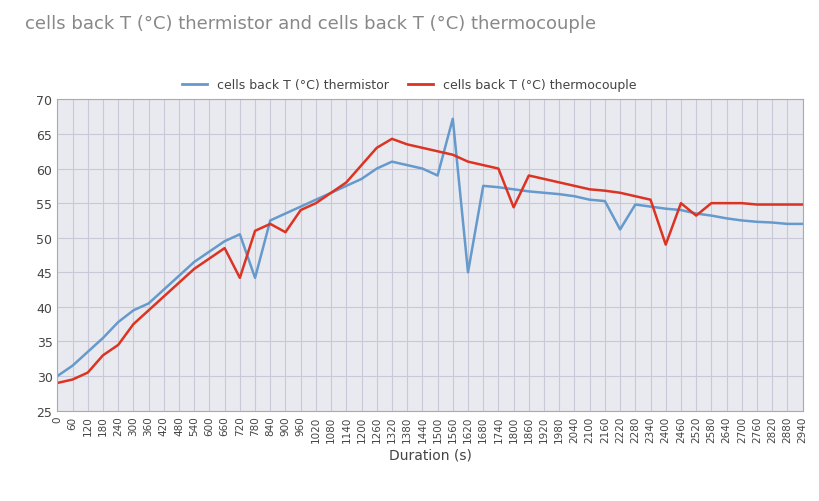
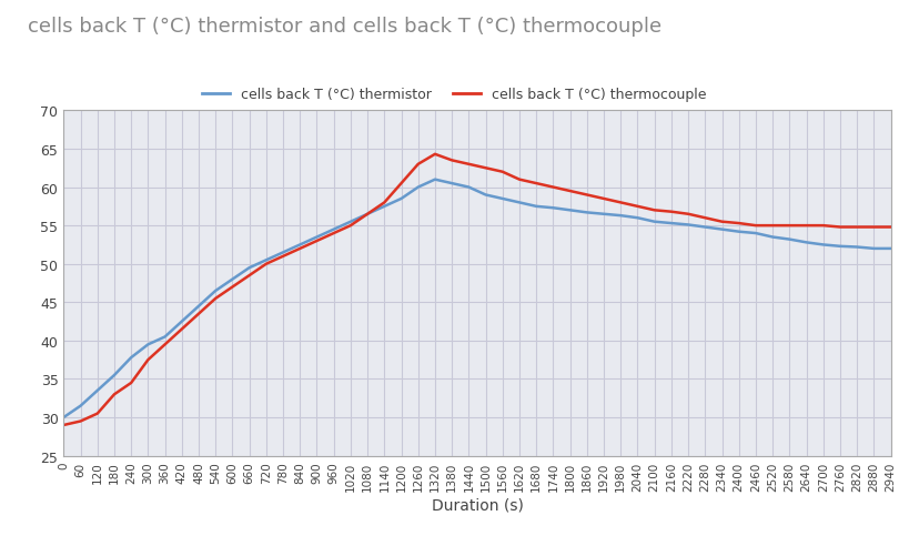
cells back T (°C) thermocouple/720: 44.2 -> 50.0
cells back T (°C) thermistor/780: 44.2 -> 51.5
cells back T (°C) thermocouple/900: 50.8 -> 53.0
cells back T (°C) thermistor/1560: 67.2 -> 58.5
cells back T (°C) thermistor/1620: 45.0 -> 58.0
cells back T (°C) thermocouple/1800: 54.4 -> 59.5
cells back T (°C) thermistor/2220: 51.2 -> 55.1
cells back T (°C) thermocouple/2400: 49.0 -> 55.3
cells back T (°C) thermocouple/2520: 53.2 -> 55.0
